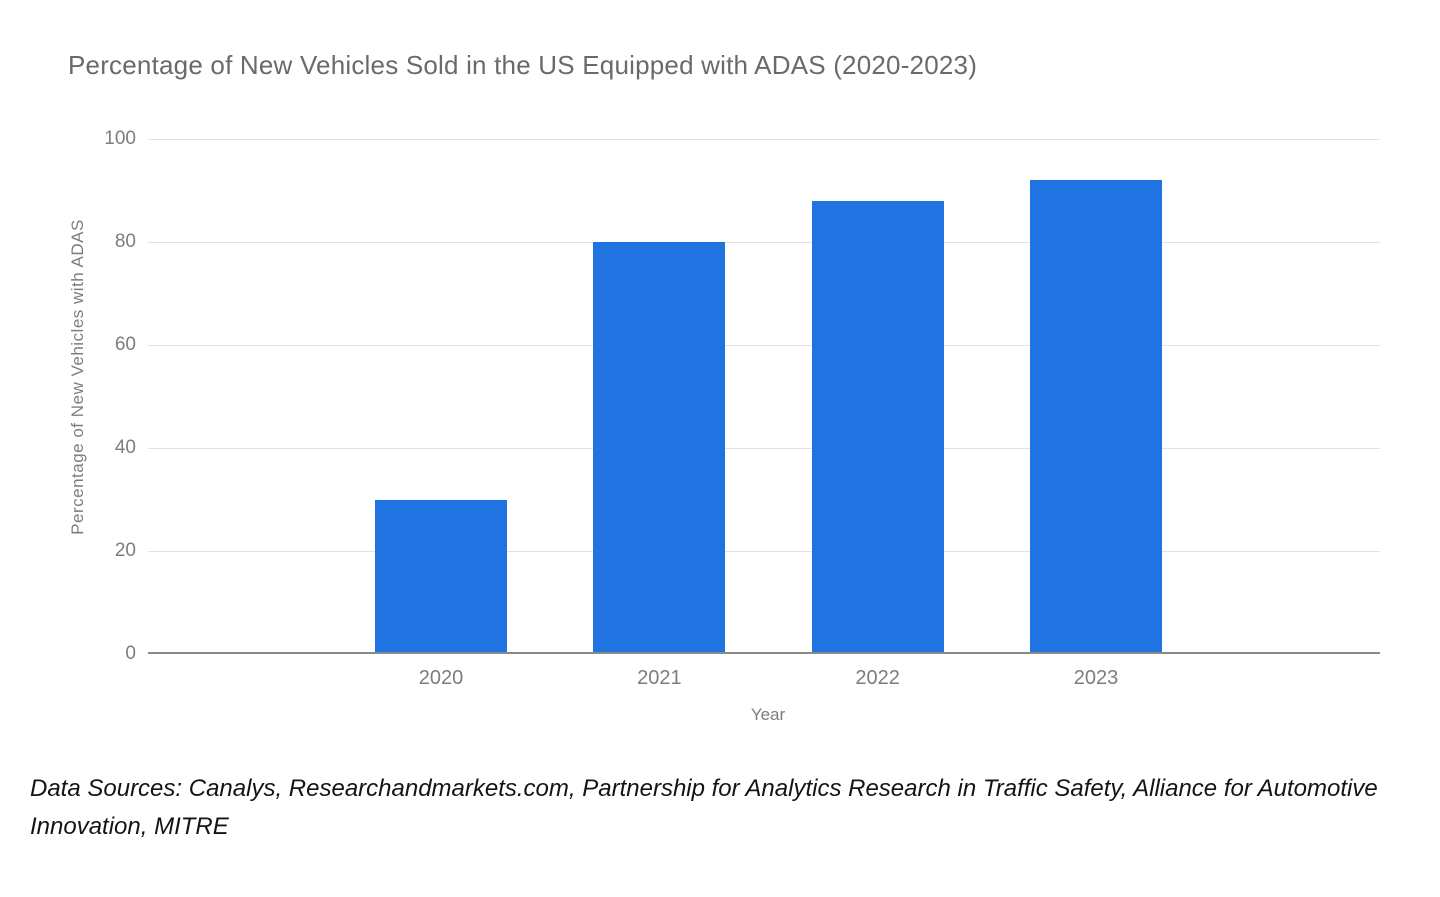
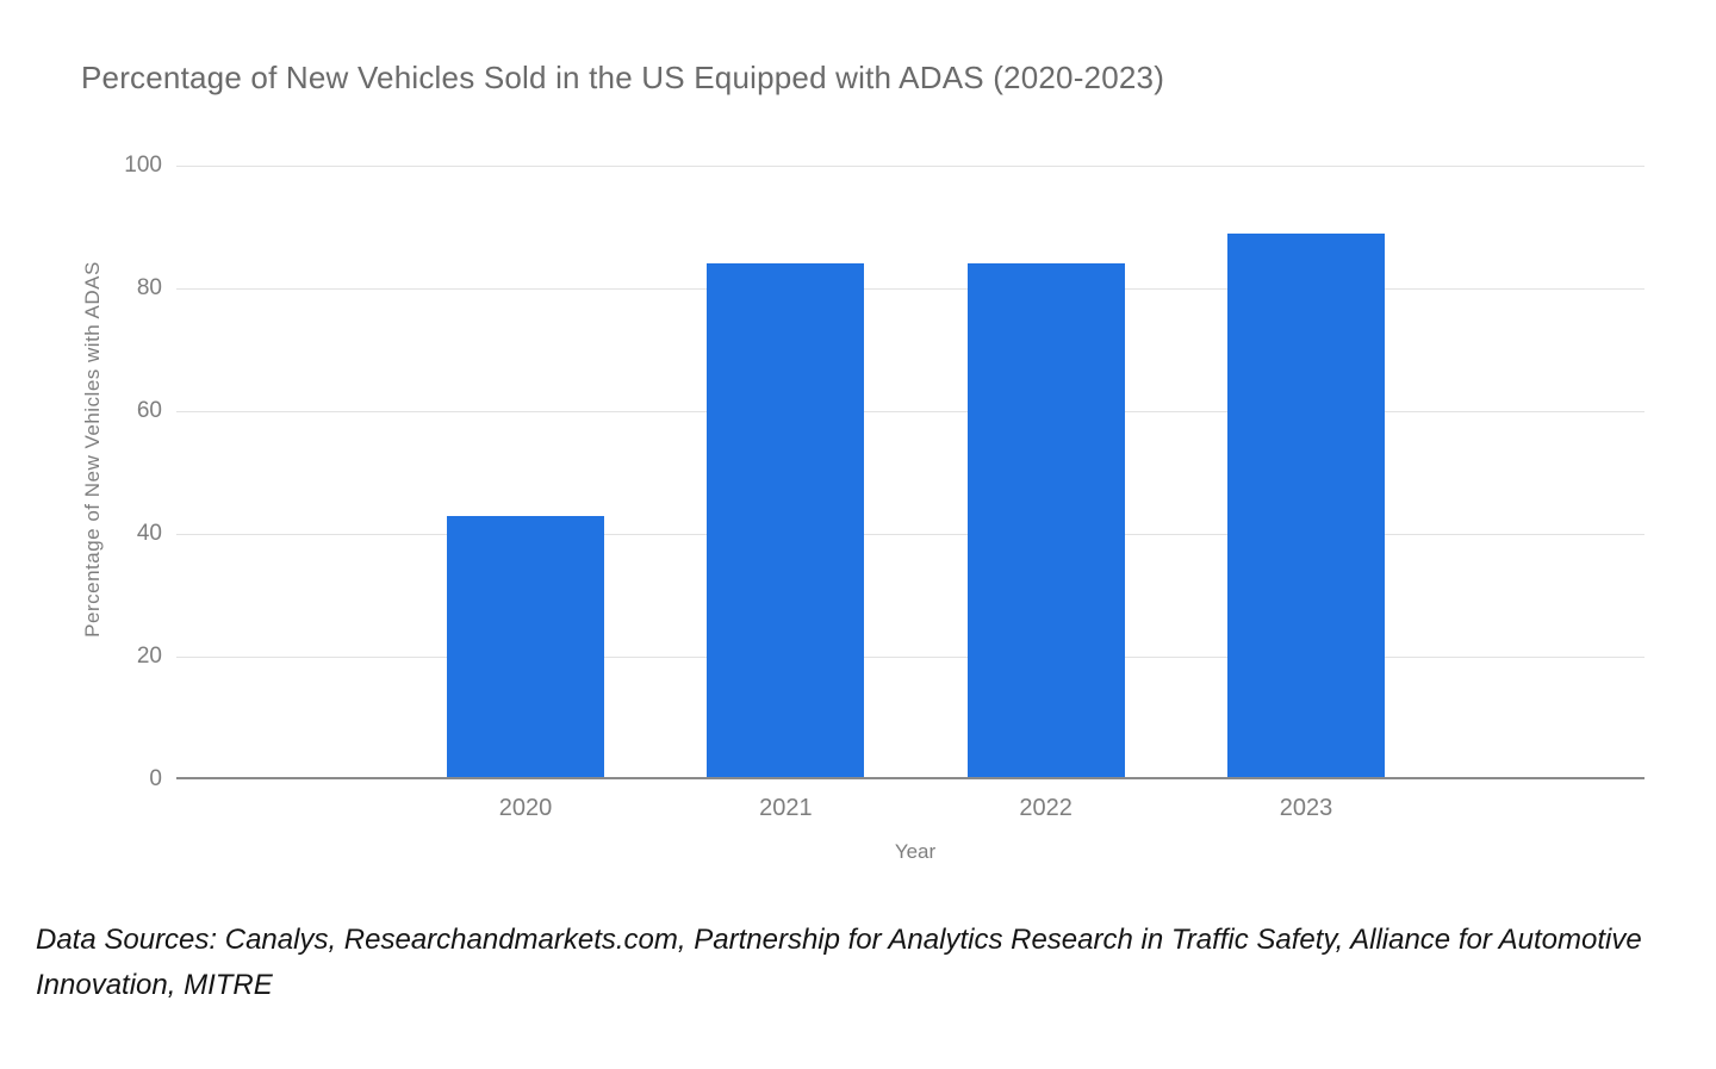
2020: 30 -> 43
2021: 80 -> 84
2022: 88 -> 84
2023: 92 -> 89
